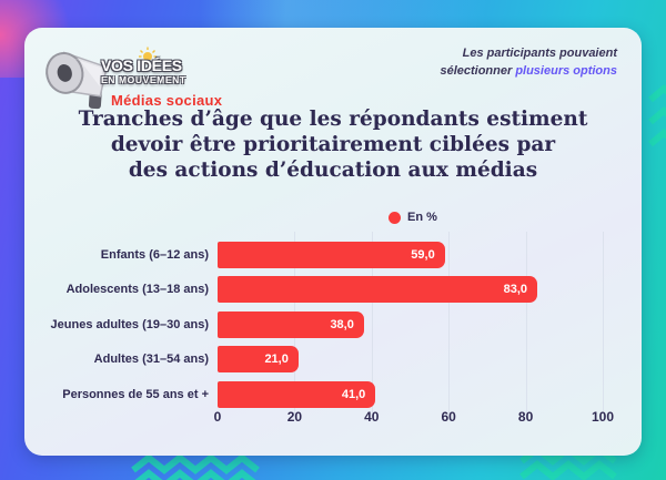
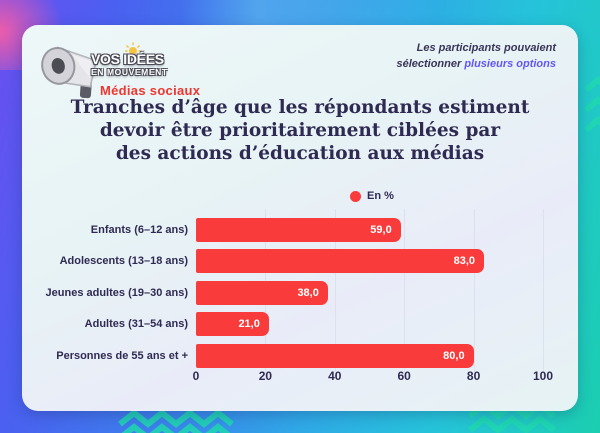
Personnes de 55 ans et +: 41,0 -> 80,0
